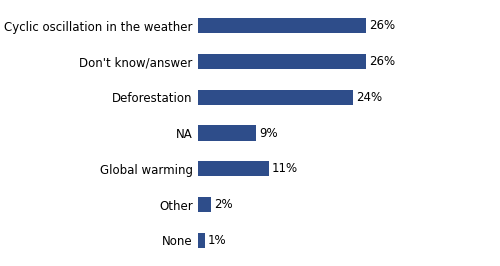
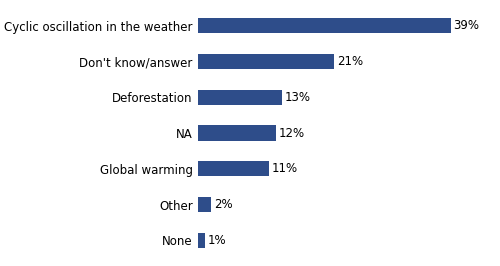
Cyclic oscillation in the weather: 26% -> 39%
Don't know/answer: 26% -> 21%
Deforestation: 24% -> 13%
NA: 9% -> 12%
